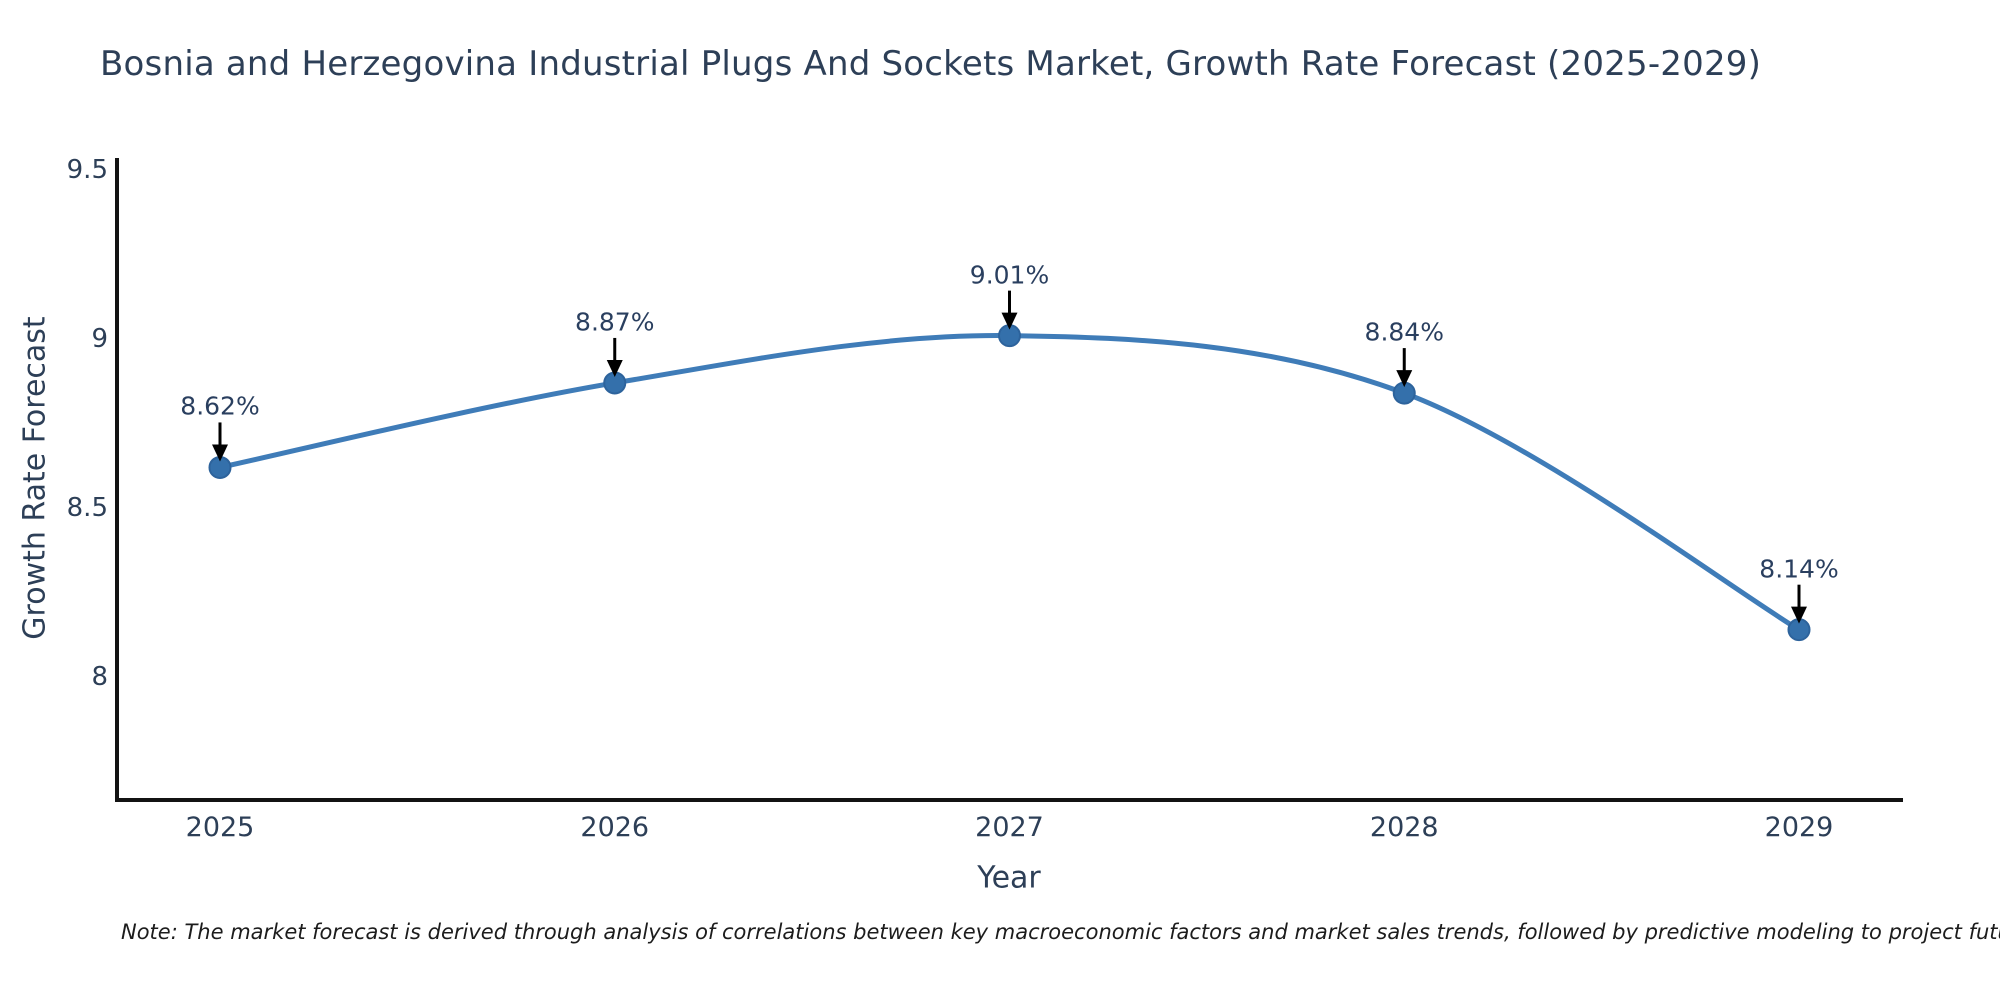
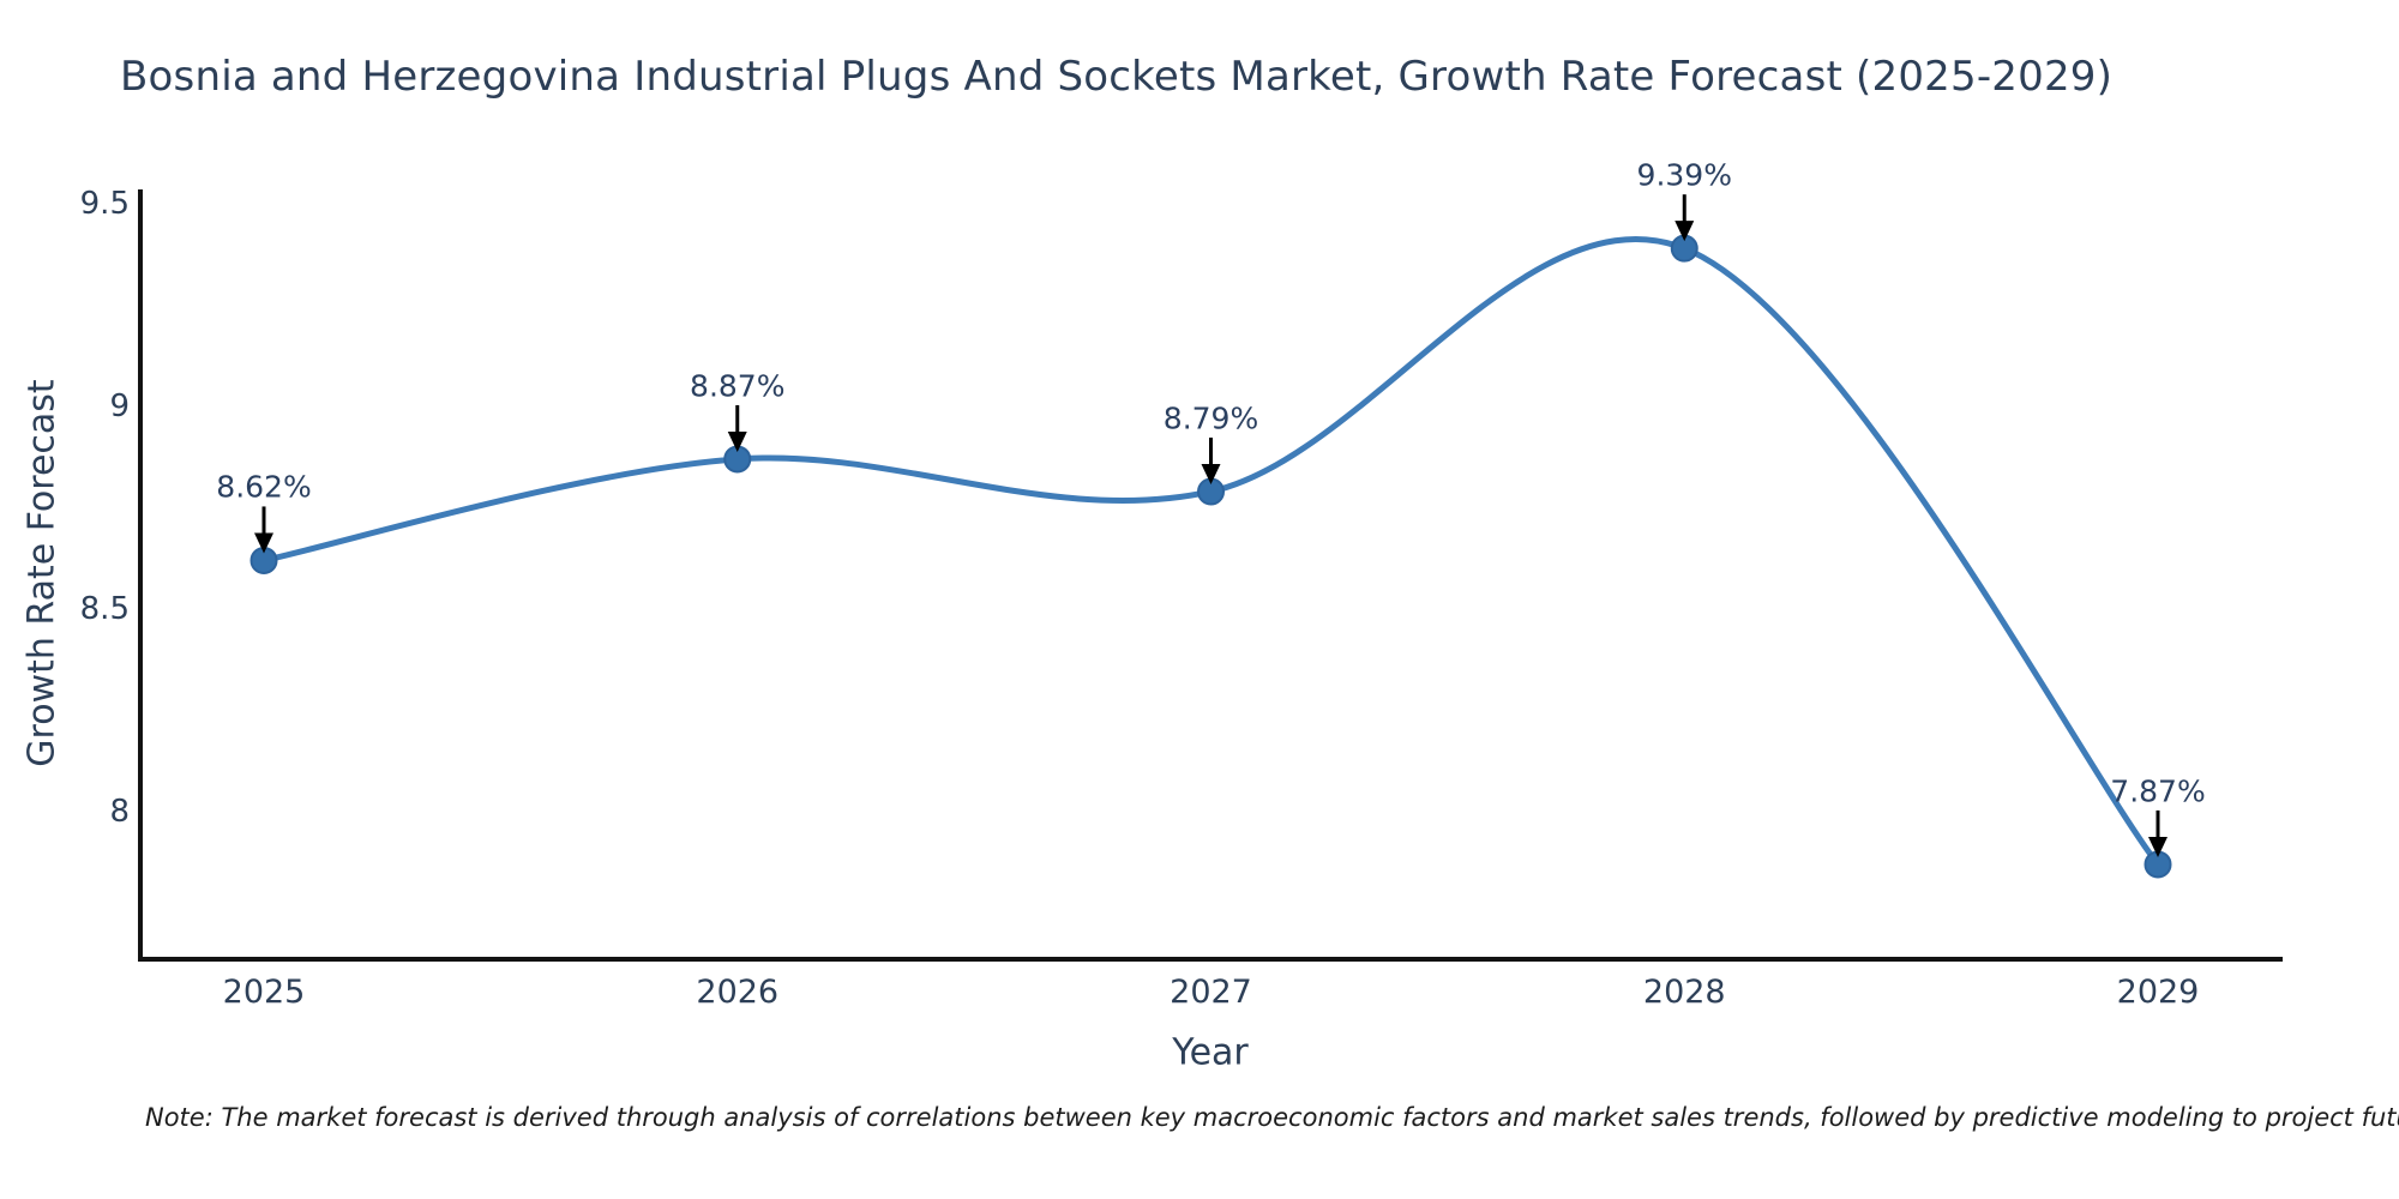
2027: 9.01% -> 8.79%
2028: 8.84% -> 9.39%
2029: 8.14% -> 7.87%
